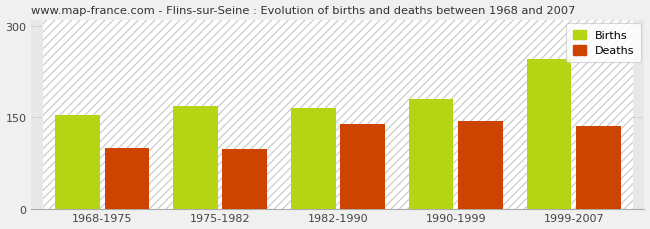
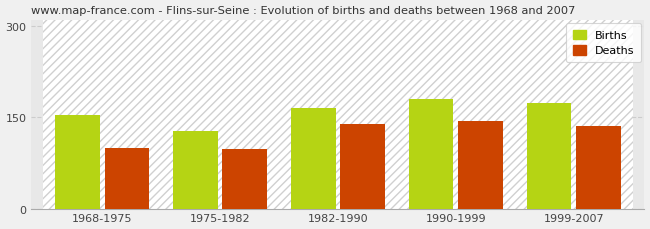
Births/1975-1982: 168 -> 128
Births/1999-2007: 246 -> 173
